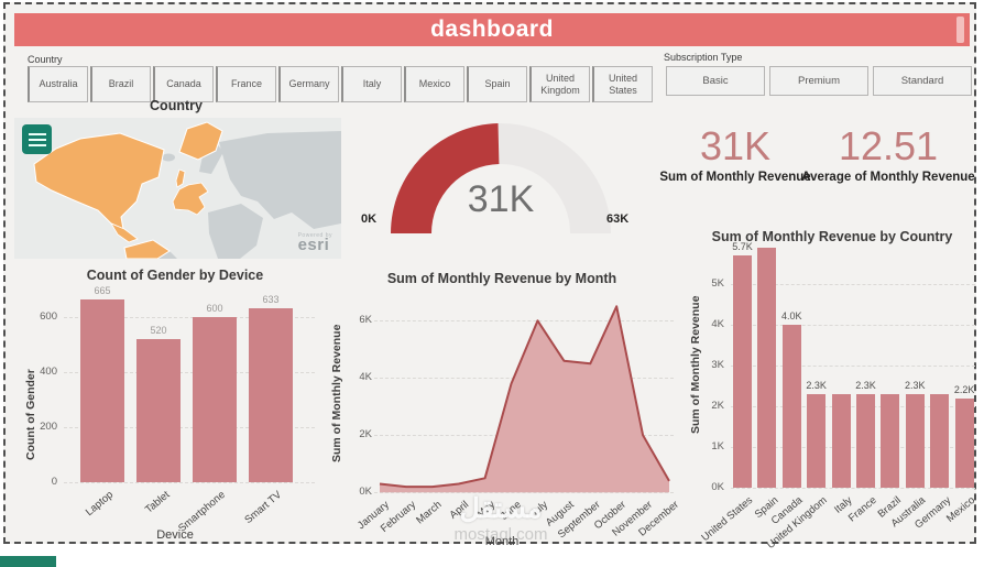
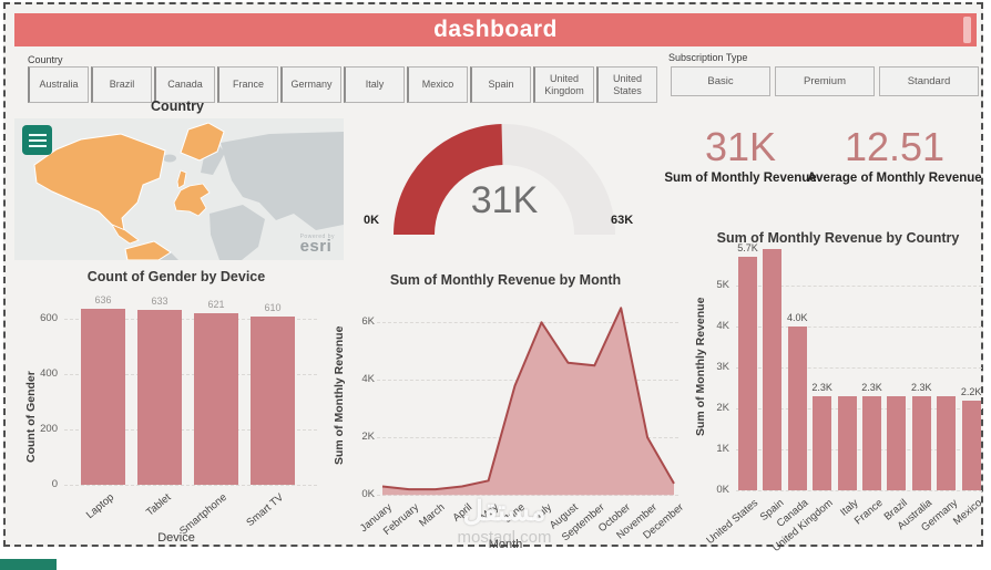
Count of Gender by Device/Laptop: 665 -> 636
Count of Gender by Device/Tablet: 520 -> 633
Count of Gender by Device/Smartphone: 600 -> 621
Count of Gender by Device/Smart TV: 633 -> 610
